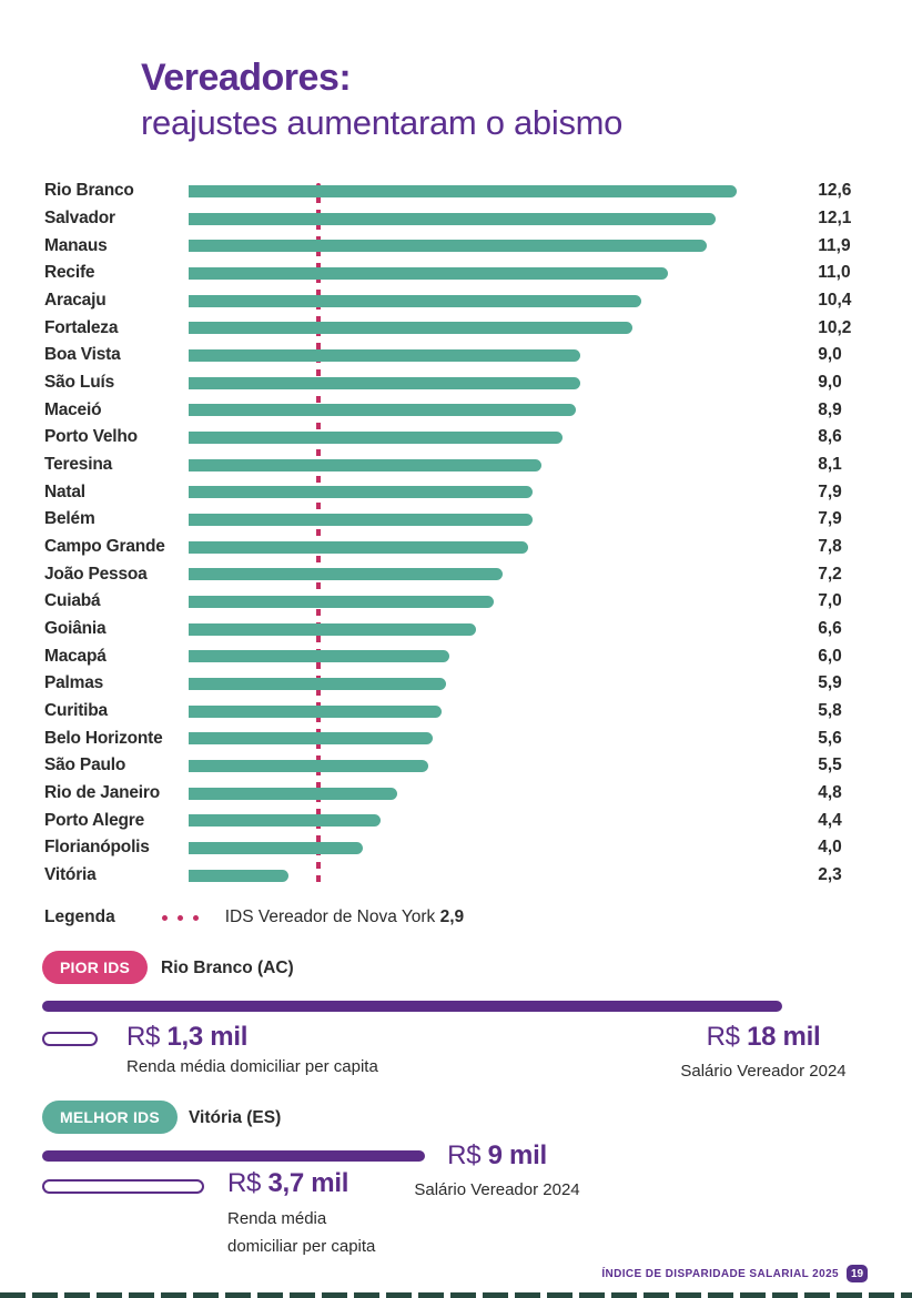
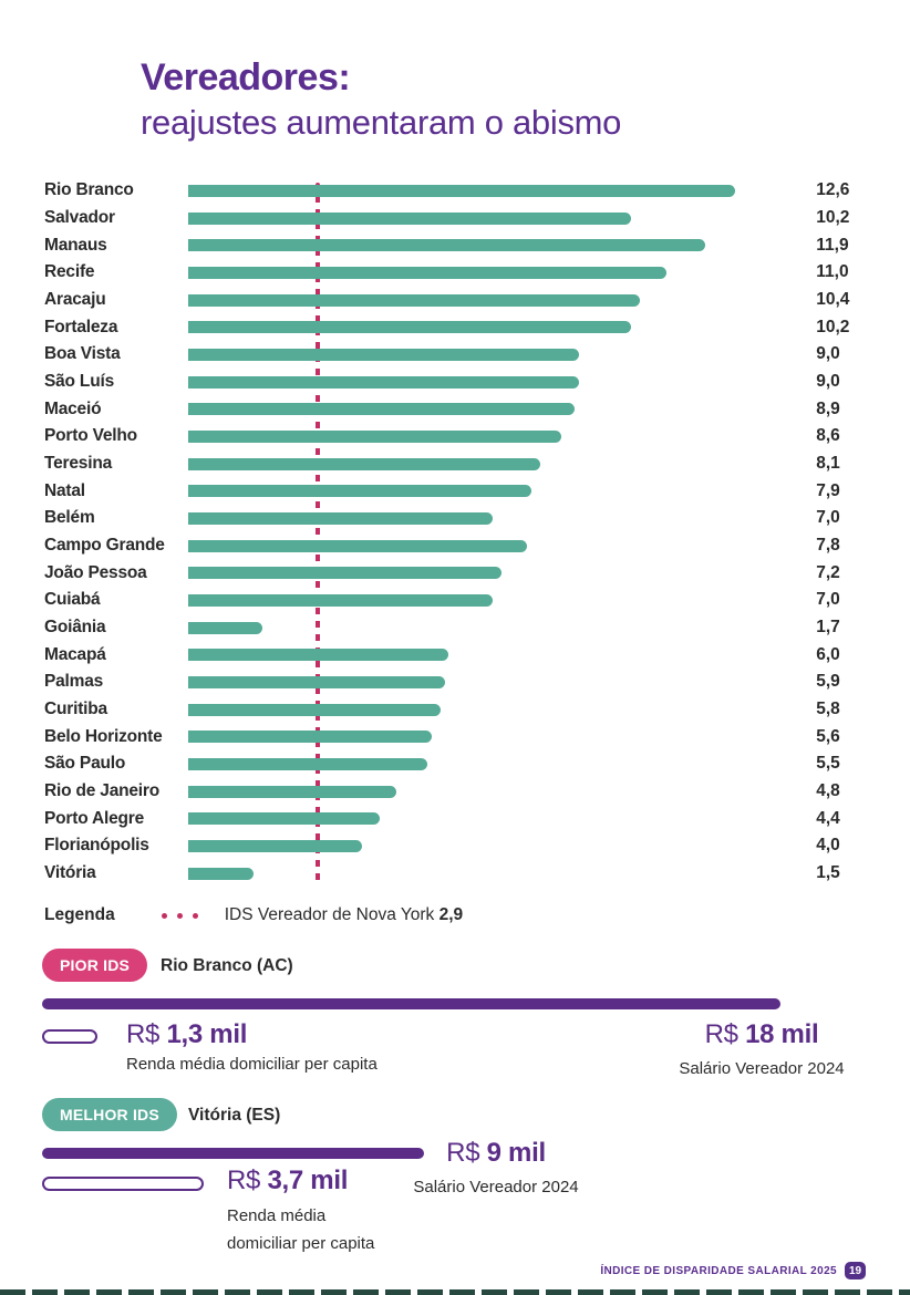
Salvador: 12,1 -> 10,2
Belém: 7,9 -> 7,0
Goiânia: 6,6 -> 1,7
Vitória: 2,3 -> 1,5
